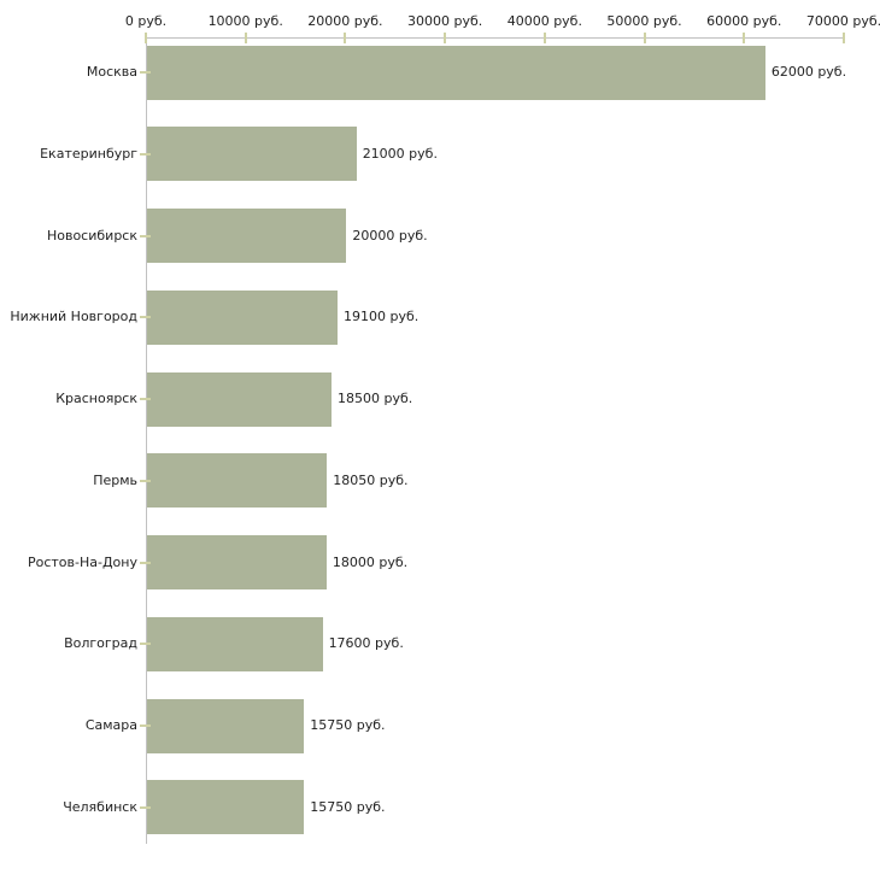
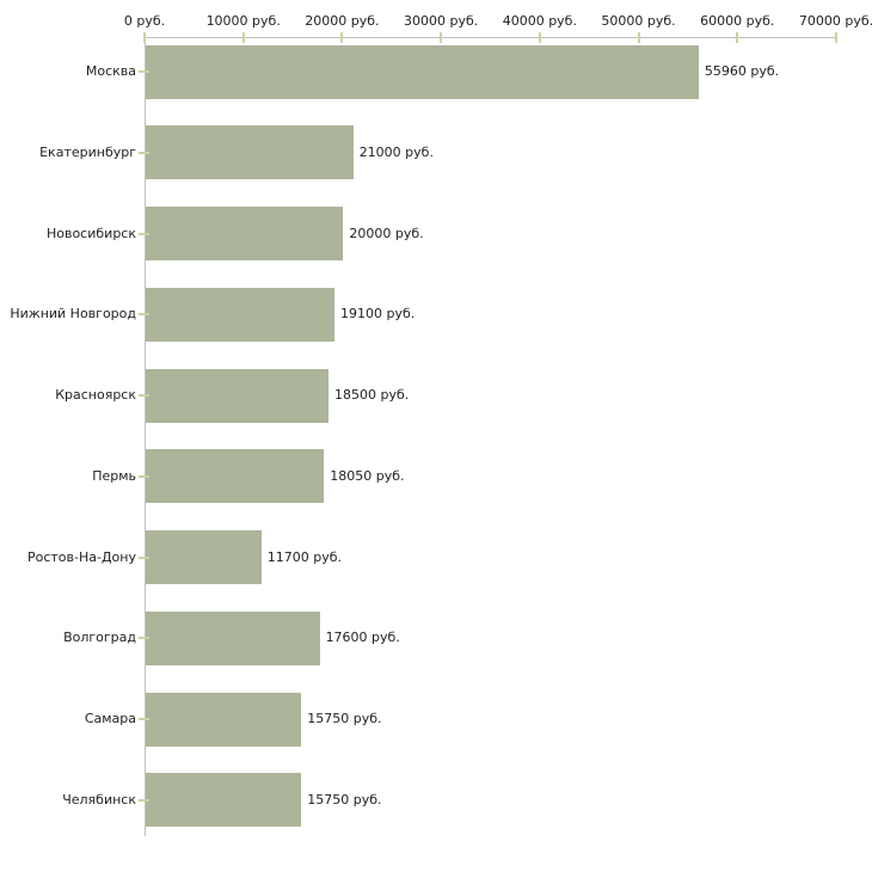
Москва: 62000 -> 55960
Ростов-На-Дону: 18000 -> 11700
